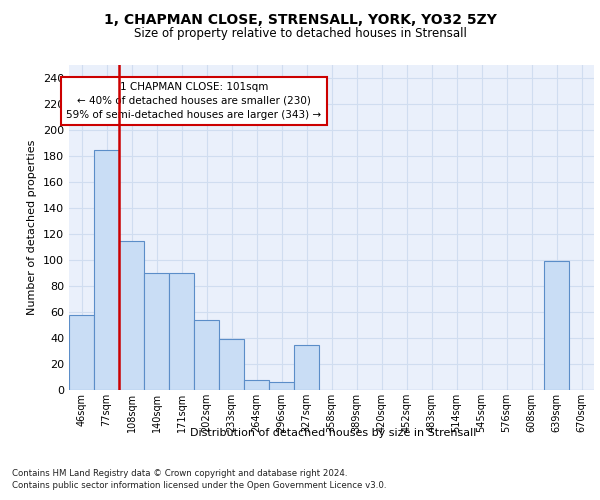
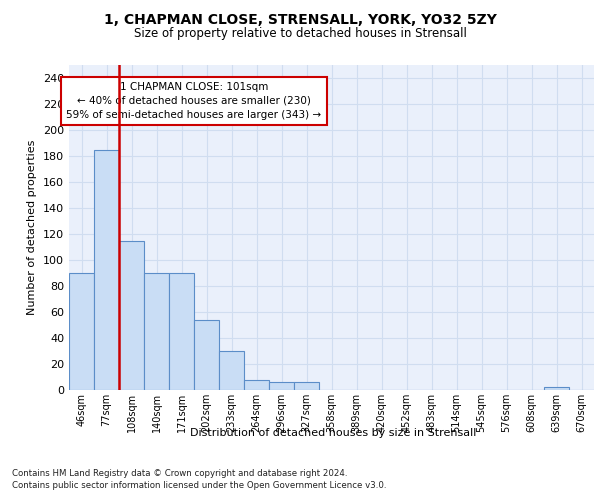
46sqm: 58 -> 90
233sqm: 39 -> 30
327sqm: 35 -> 6
639sqm: 99 -> 2
